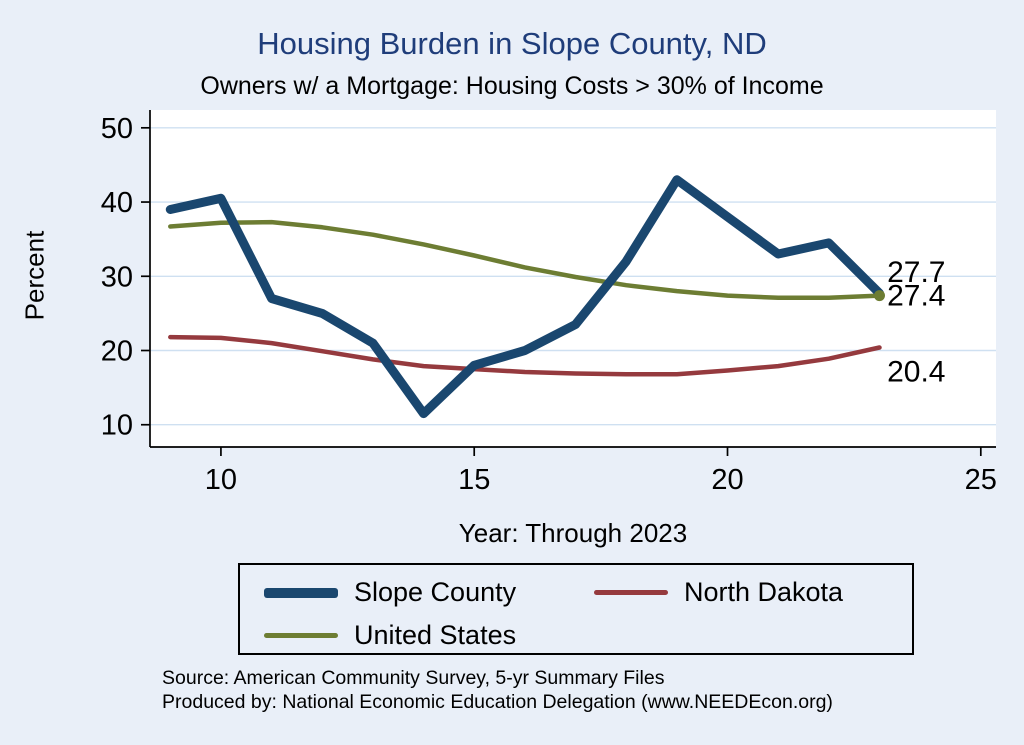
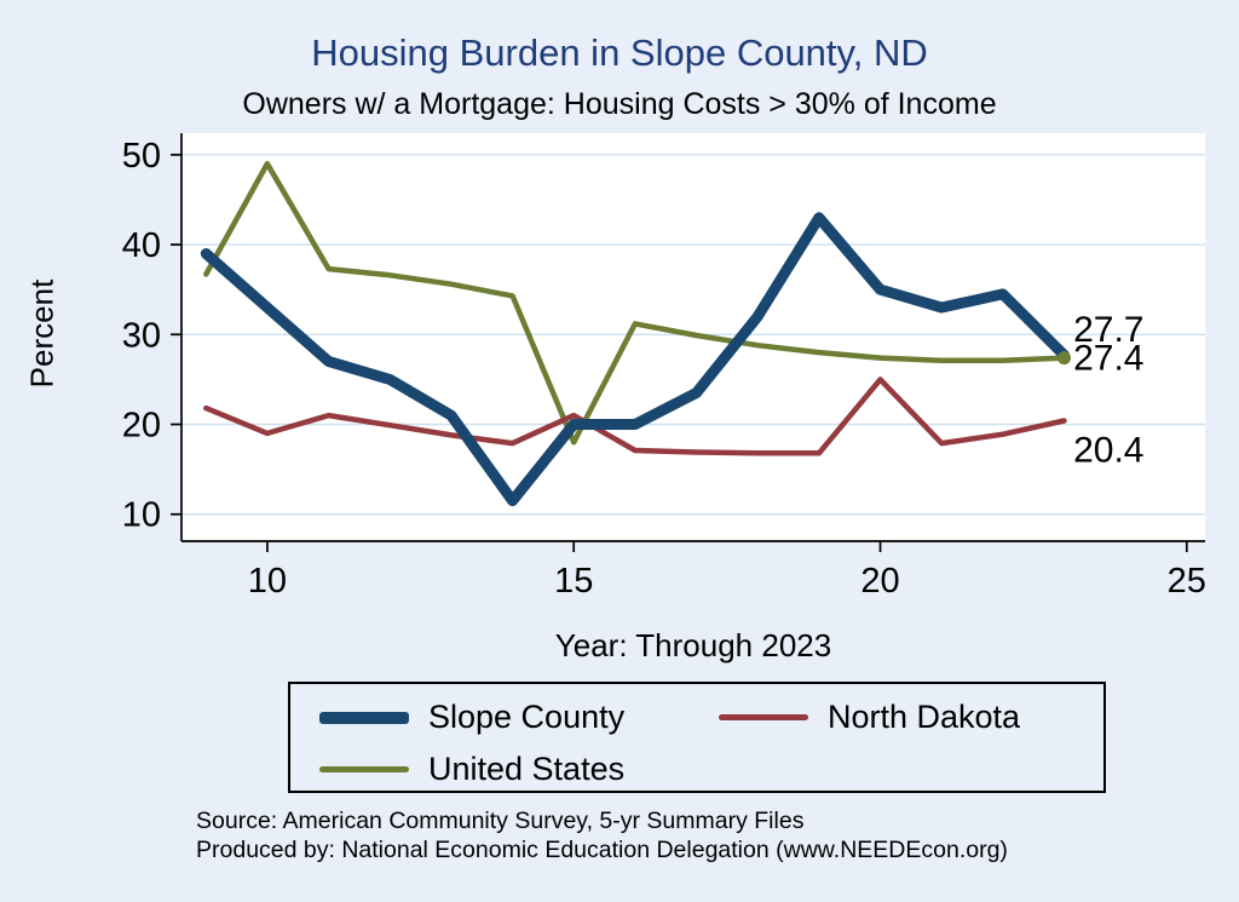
United States/10: 37 -> 49
North Dakota/10: 22 -> 19
Slope County/10: 40 -> 33
United States/15: 33 -> 18
North Dakota/15: 18 -> 21
Slope County/15: 18 -> 20
North Dakota/20: 17 -> 25
Slope County/20: 38 -> 35
